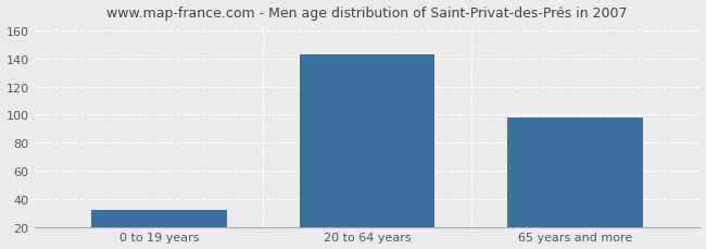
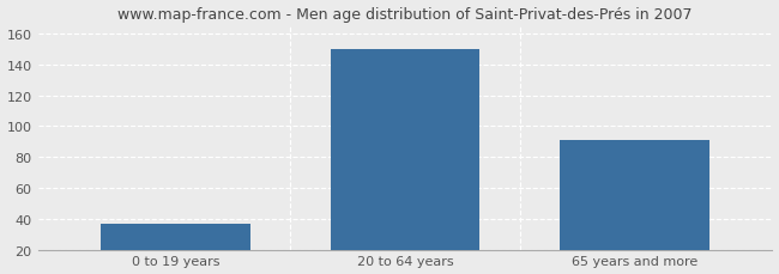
0 to 19 years: 32 -> 37
20 to 64 years: 143 -> 150
65 years and more: 98 -> 91
